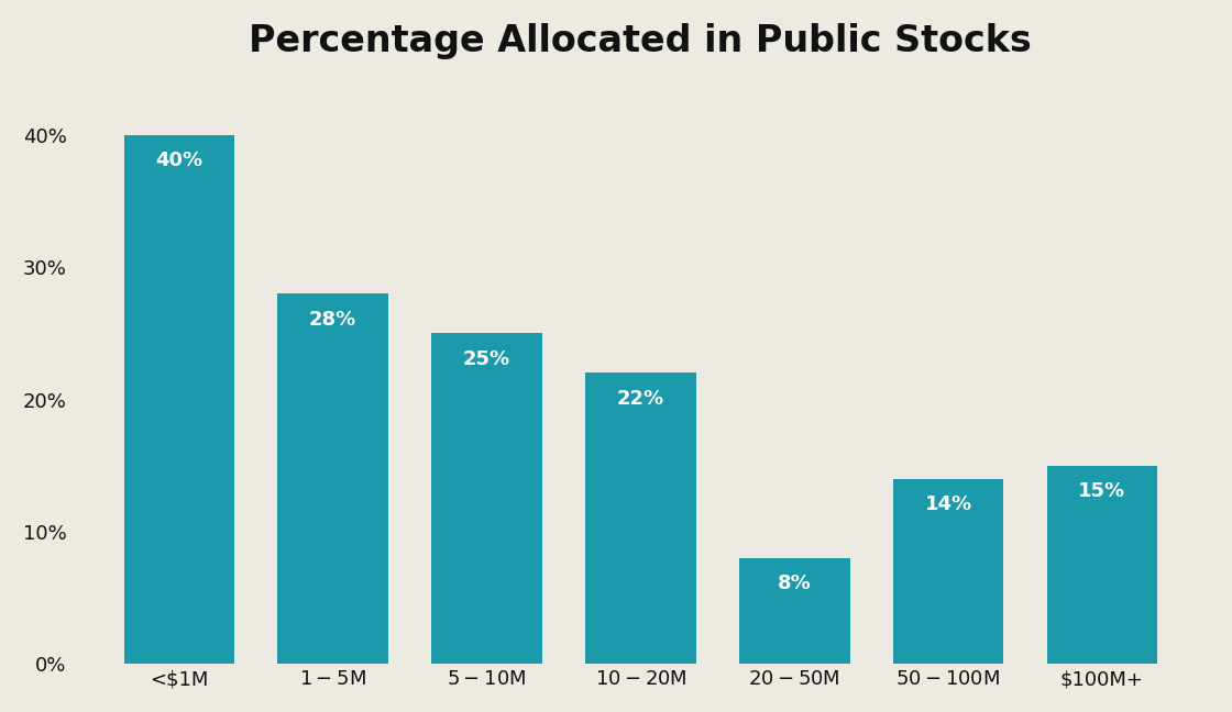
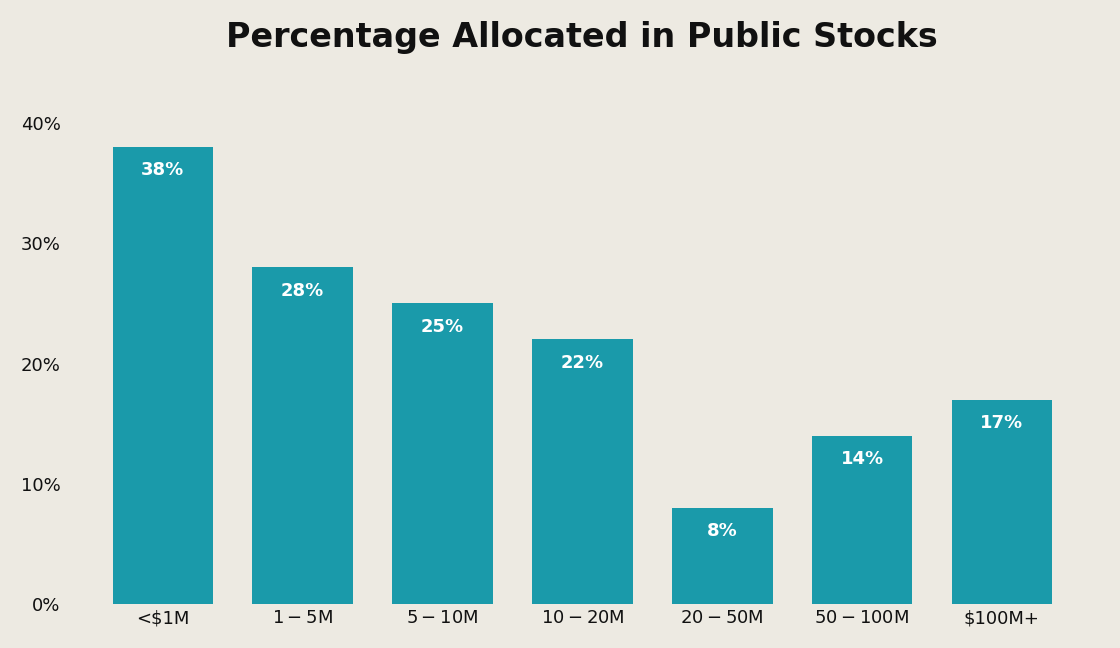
<$1M: 40% -> 38%
$100M+: 15% -> 17%
